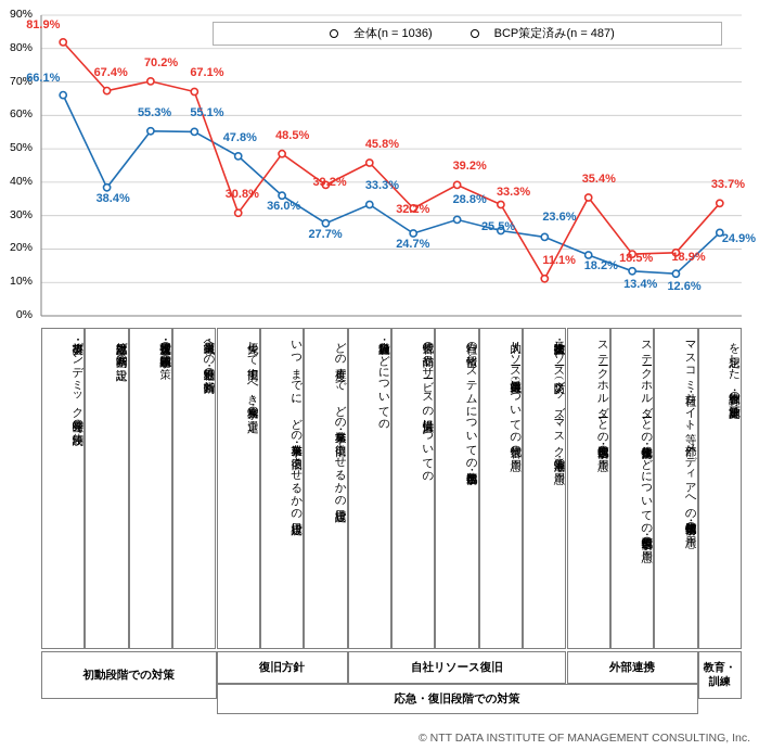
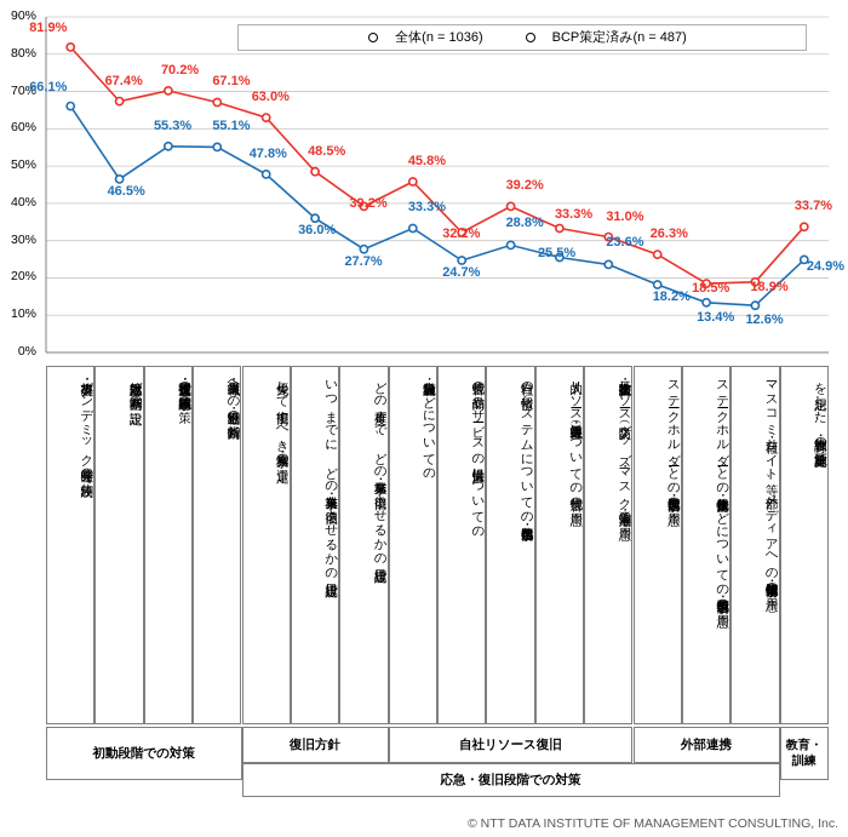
全体(n = 1036)/対策本部立上げ判断基準の設定: 38.4% -> 46.5%
BCP策定済み(n = 487)/優先して復旧すべき業務・事業の選定: 30.8% -> 63.0%
BCP策定済み(n = 487)/二次被害・被害拡大防止リソース（防災グッズ・マスク・消毒液等）の用意: 11.1% -> 31.0%
BCP策定済み(n = 487)/ステークホルダーとの復旧手順・代替策の用意: 35.4% -> 26.3%
